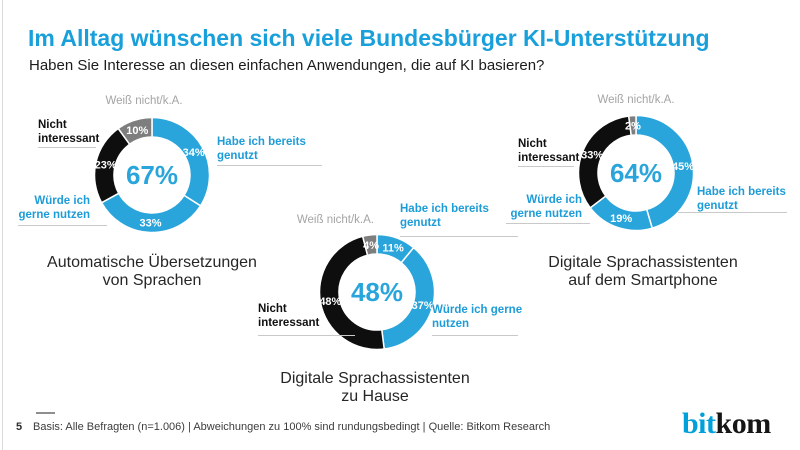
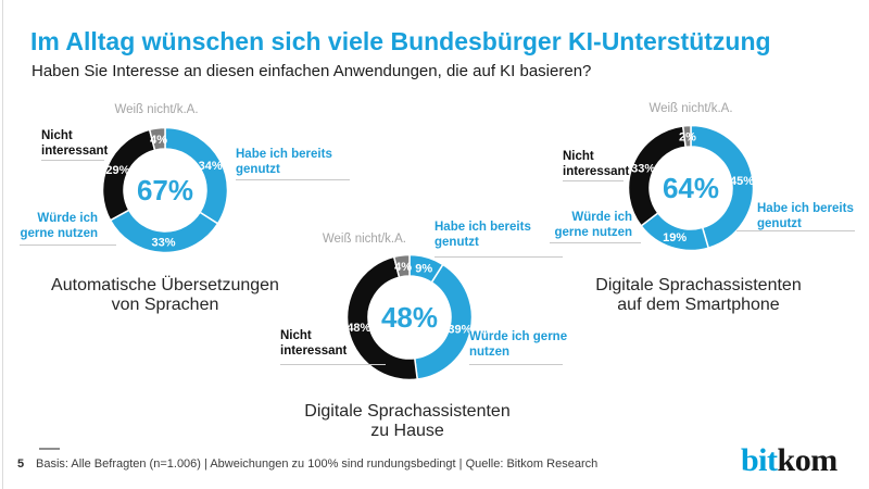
Automatische Übersetzungen von Sprachen/Nicht interessant: 23% -> 29%
Automatische Übersetzungen von Sprachen/Weiß nicht/k.A.: 10% -> 4%
Digitale Sprachassistenten zu Hause/Habe ich bereits genutzt: 11% -> 9%
Digitale Sprachassistenten zu Hause/Würde ich gerne nutzen: 37% -> 39%
